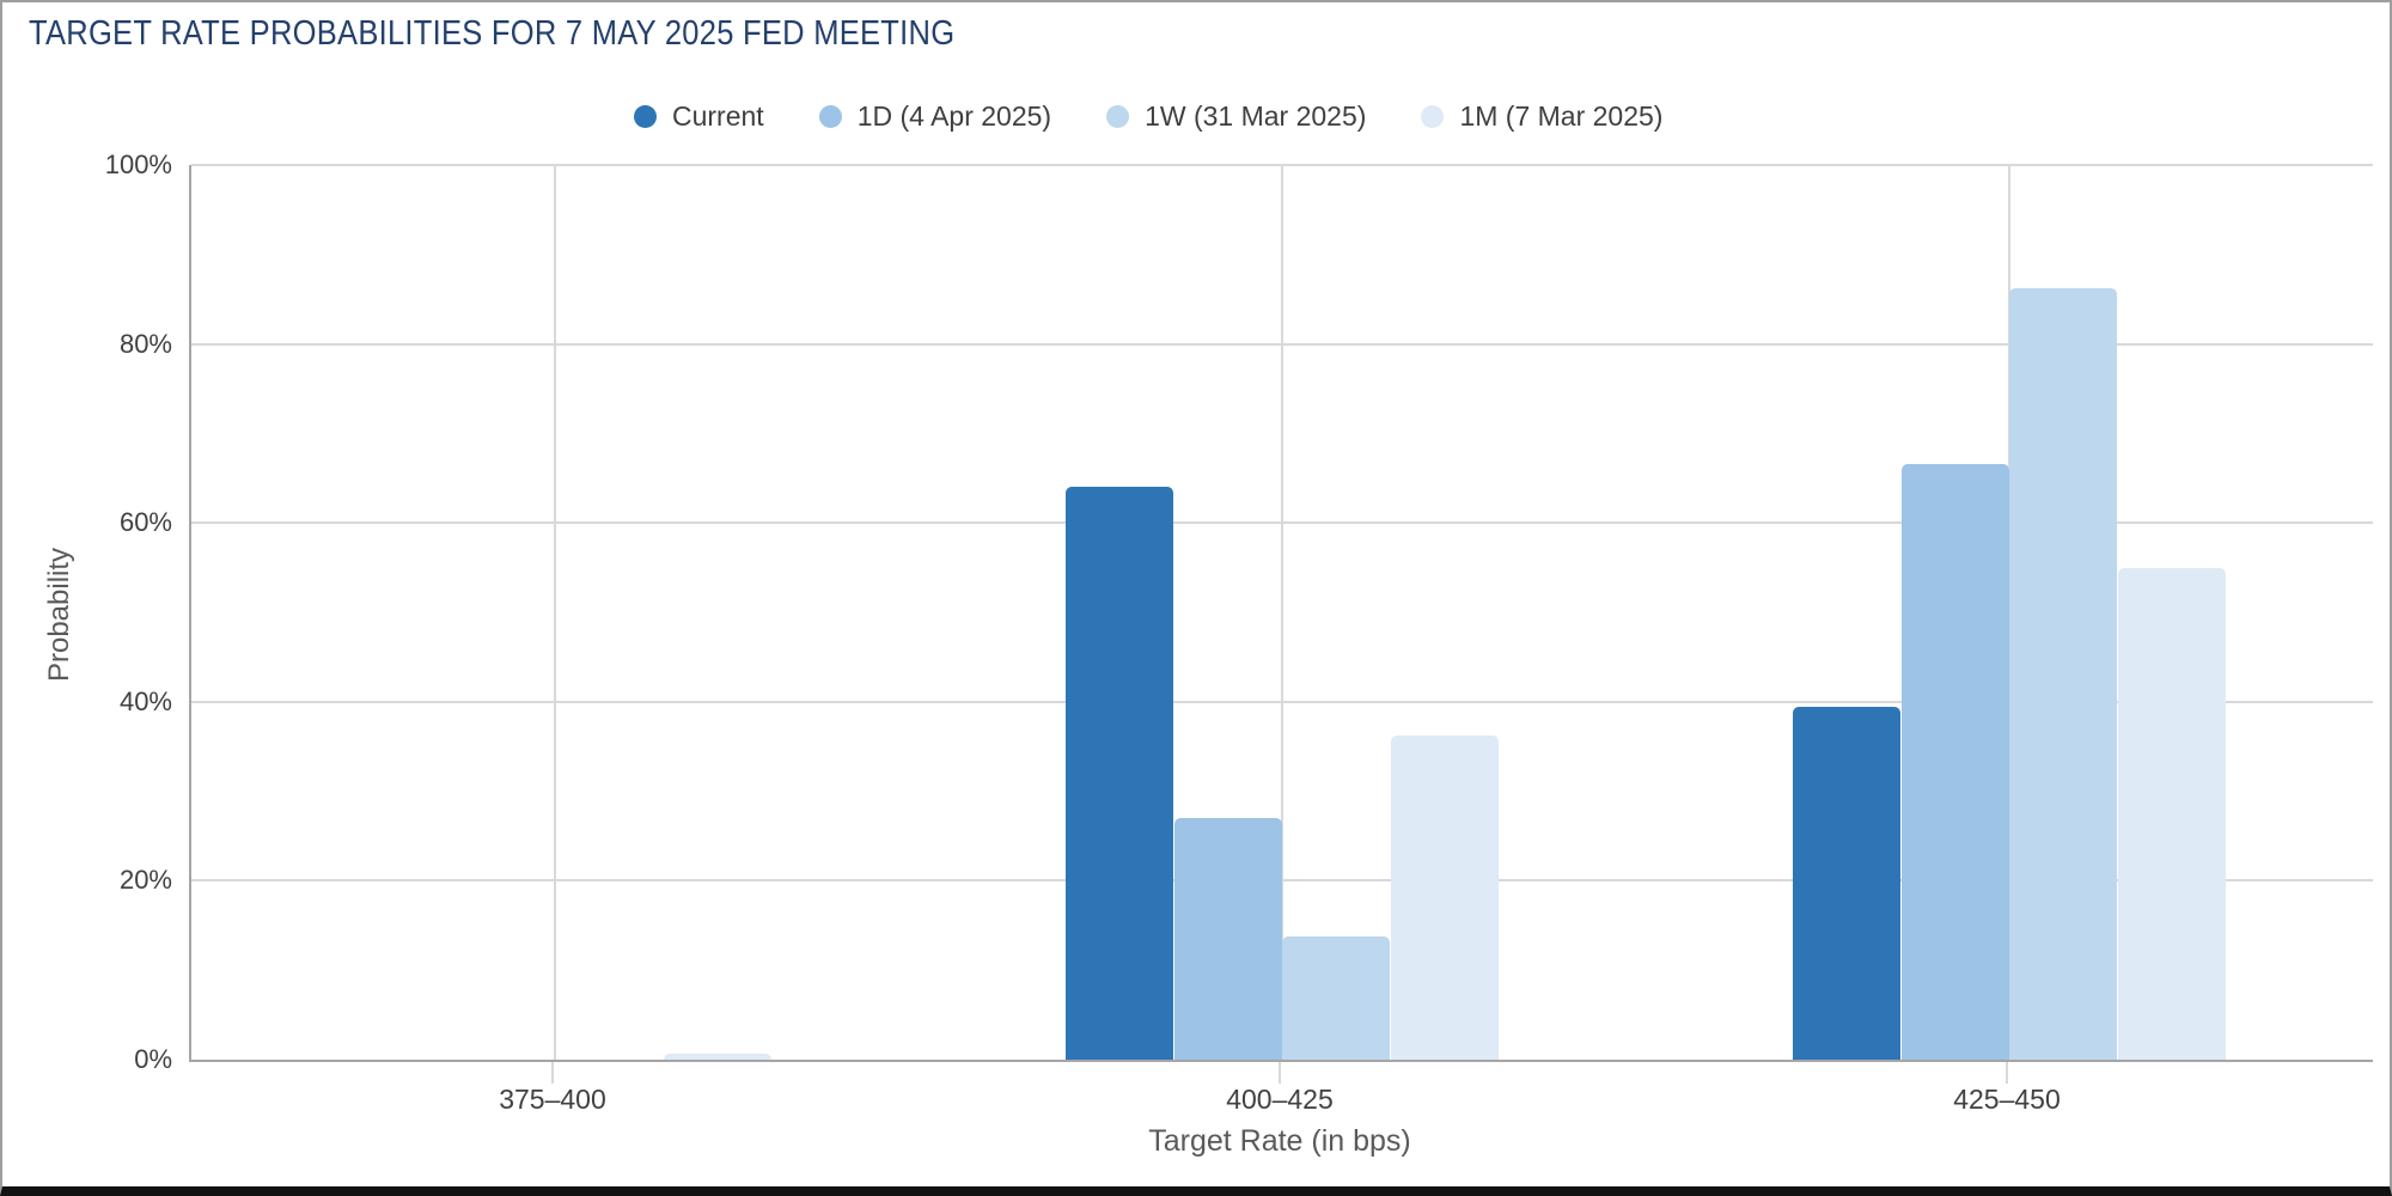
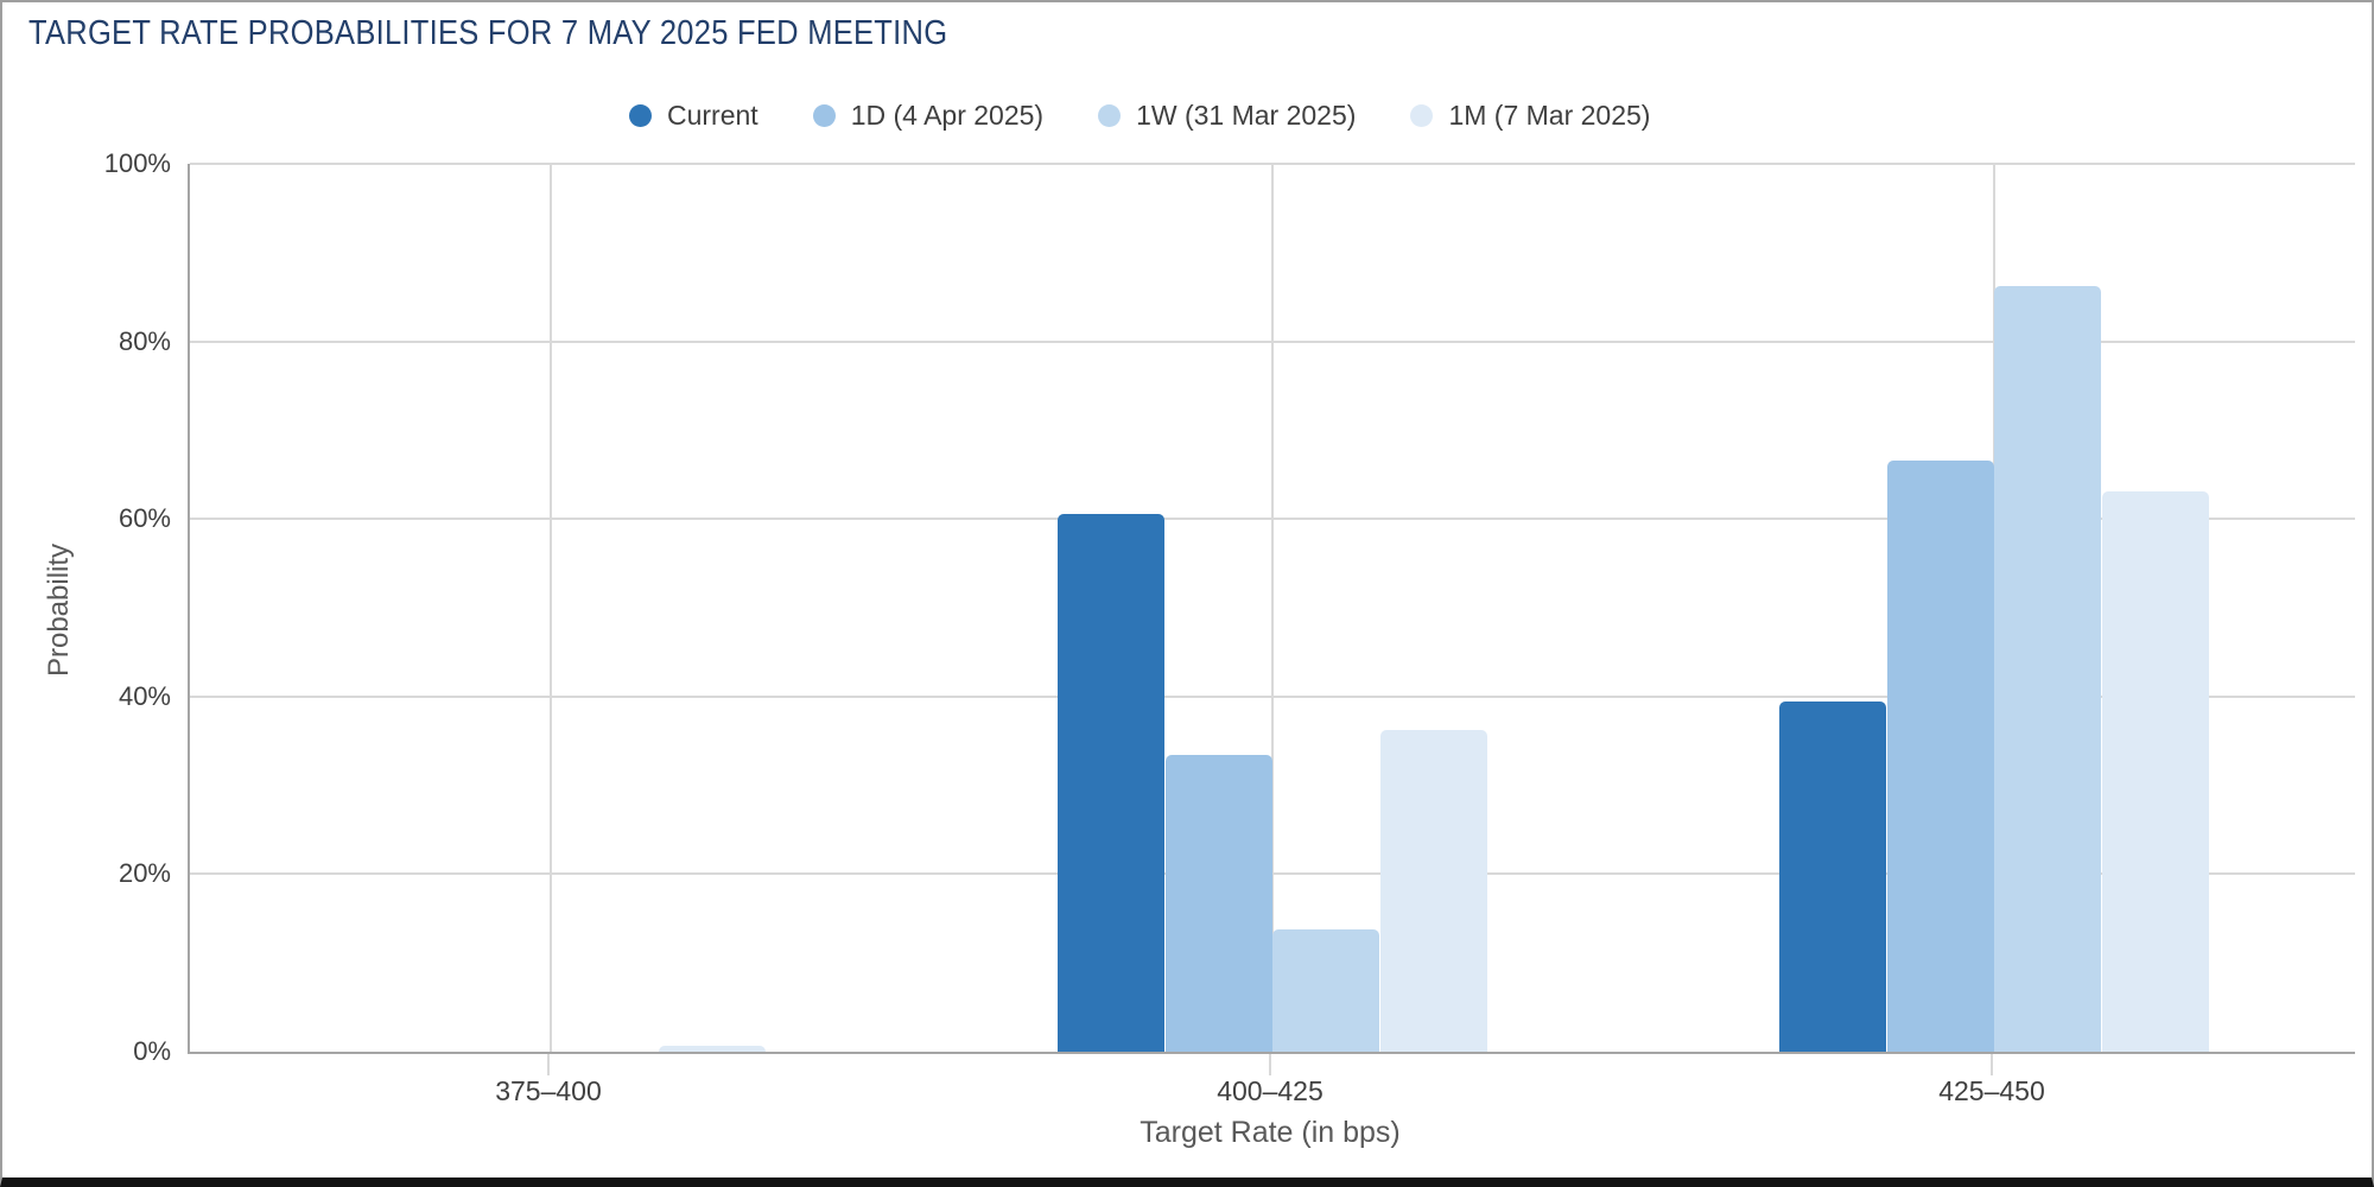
Current/400–425: 64% -> 61%
1D (4 Apr 2025)/400–425: 27% -> 33%
1M (7 Mar 2025)/425–450: 55% -> 63%
